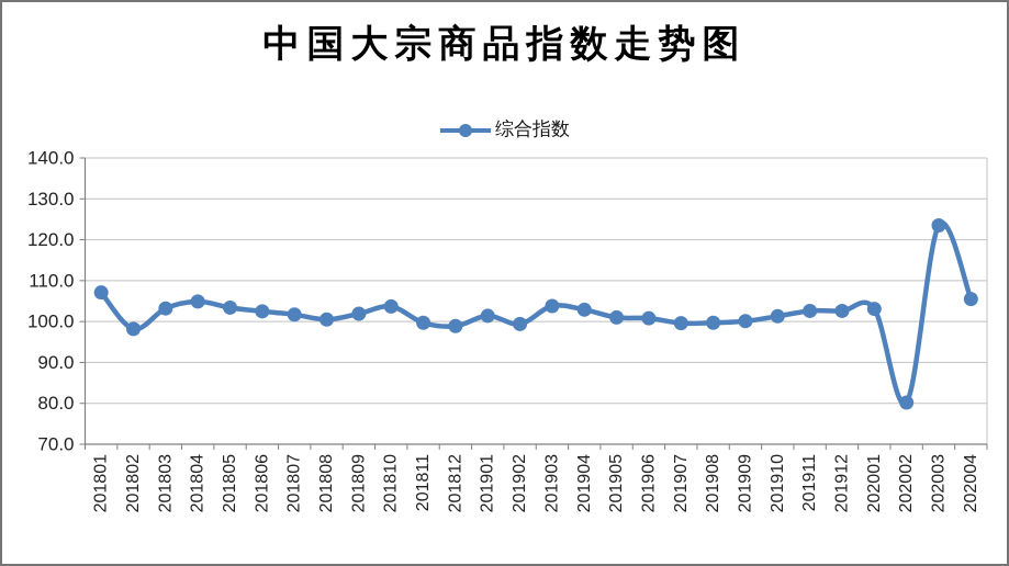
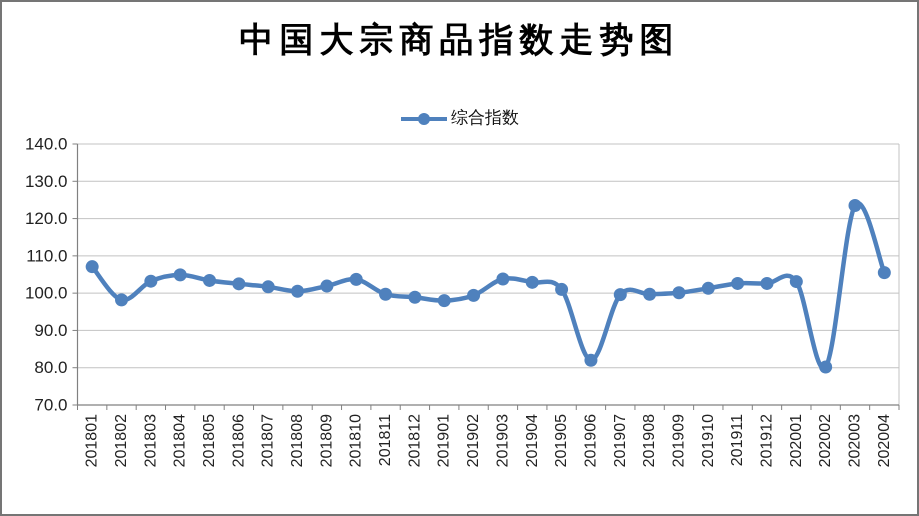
201901: 101 -> 98
201906: 101 -> 82
